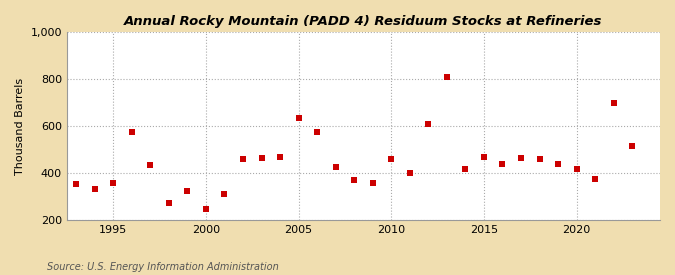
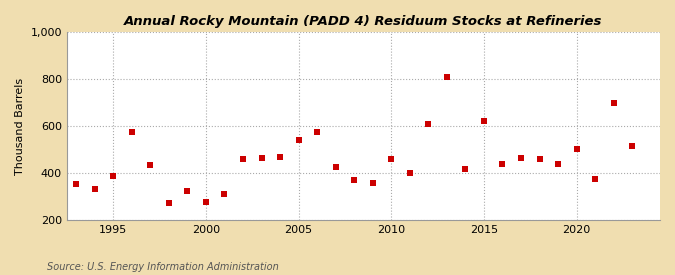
1995: 360 -> 390
2000: 250 -> 280
2005: 635 -> 540
2015: 470 -> 620
2020: 420 -> 505
